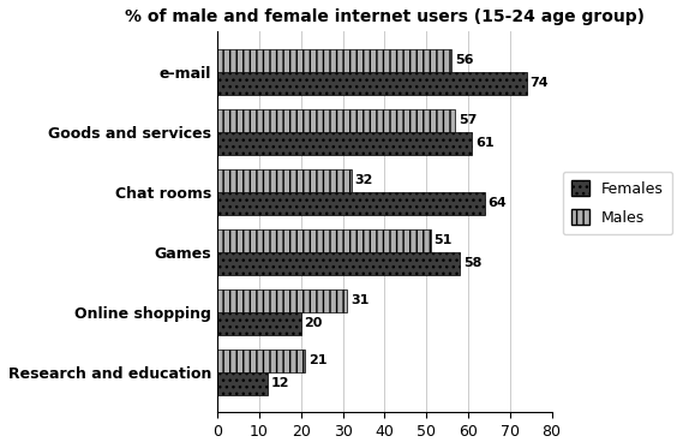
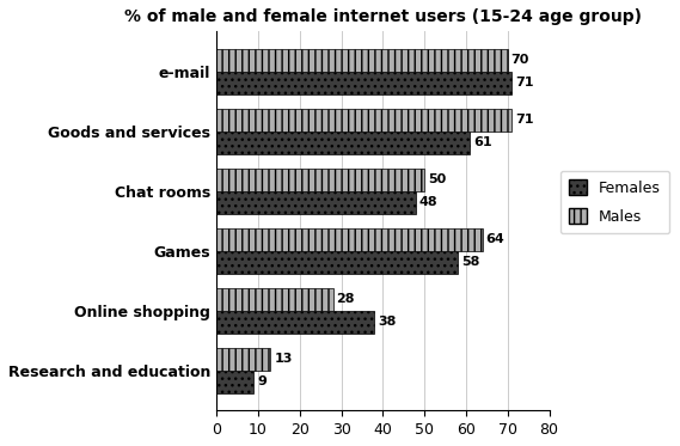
Males/e-mail: 56 -> 70
Females/e-mail: 74 -> 71
Males/Goods and services: 57 -> 71
Males/Chat rooms: 32 -> 50
Females/Chat rooms: 64 -> 48
Males/Games: 51 -> 64
Males/Online shopping: 31 -> 28
Females/Online shopping: 20 -> 38
Males/Research and education: 21 -> 13
Females/Research and education: 12 -> 9
